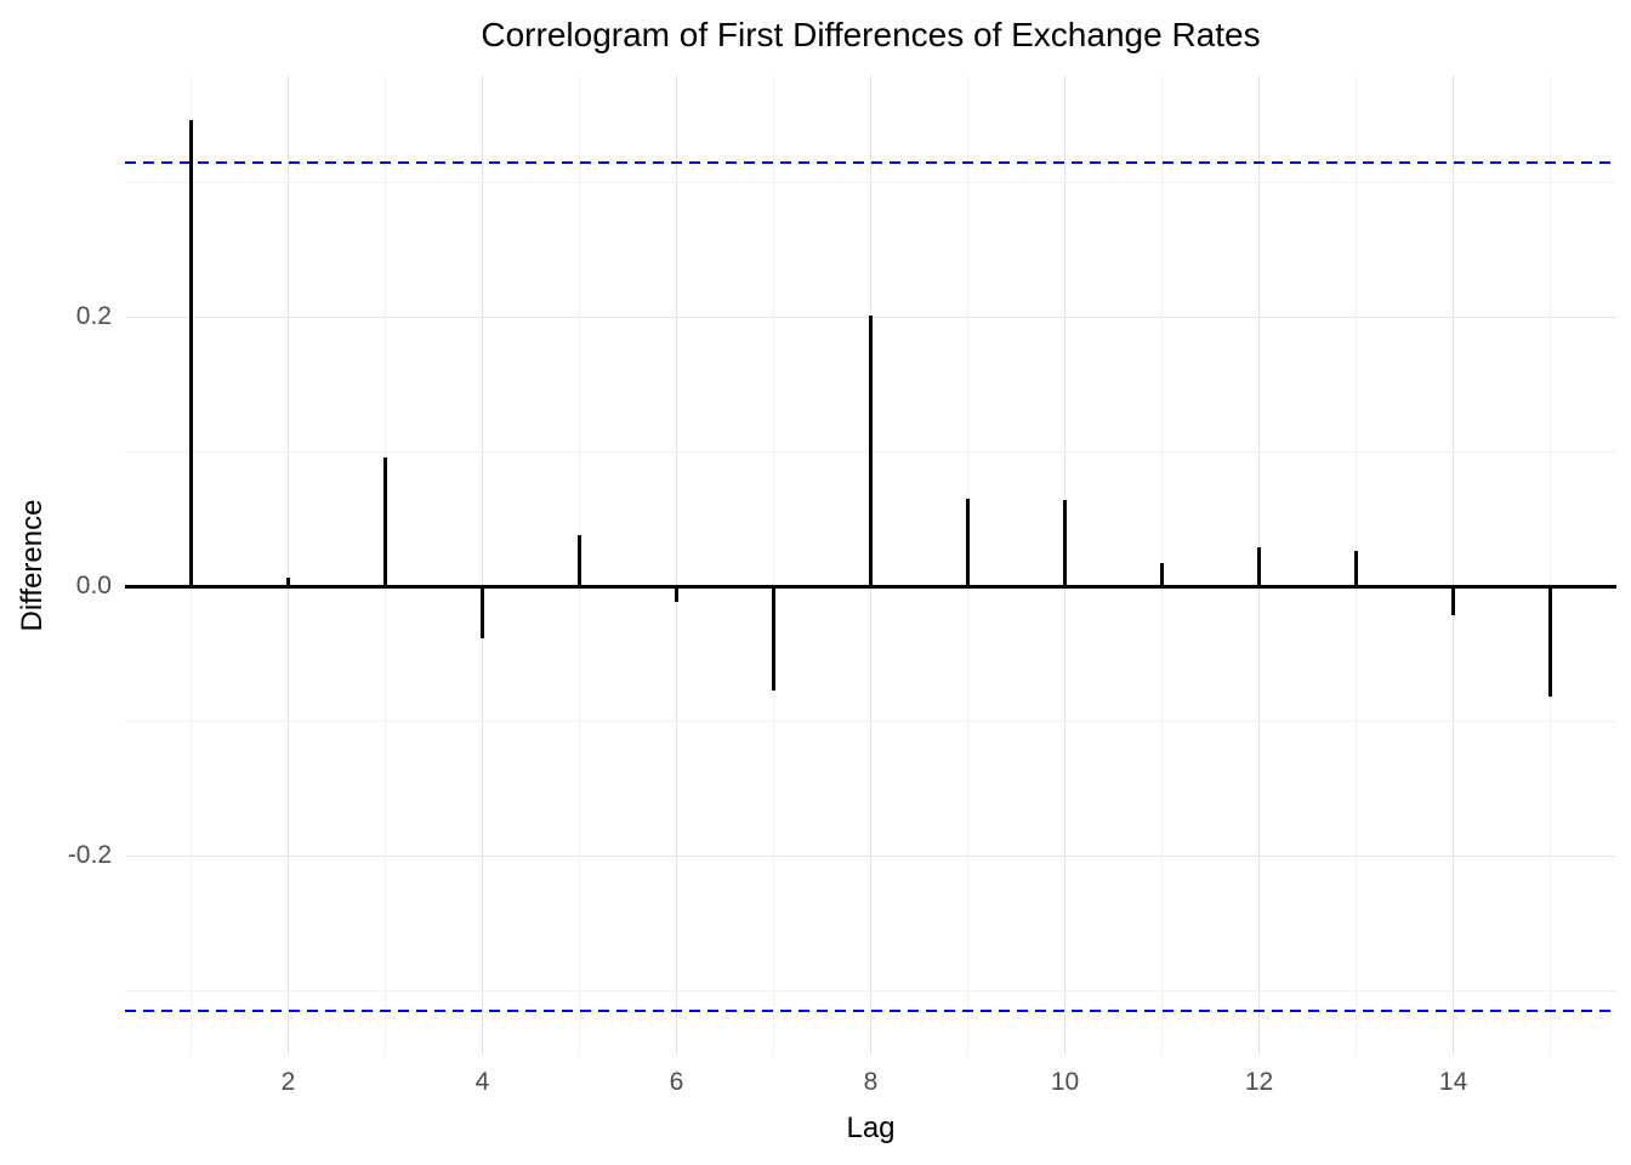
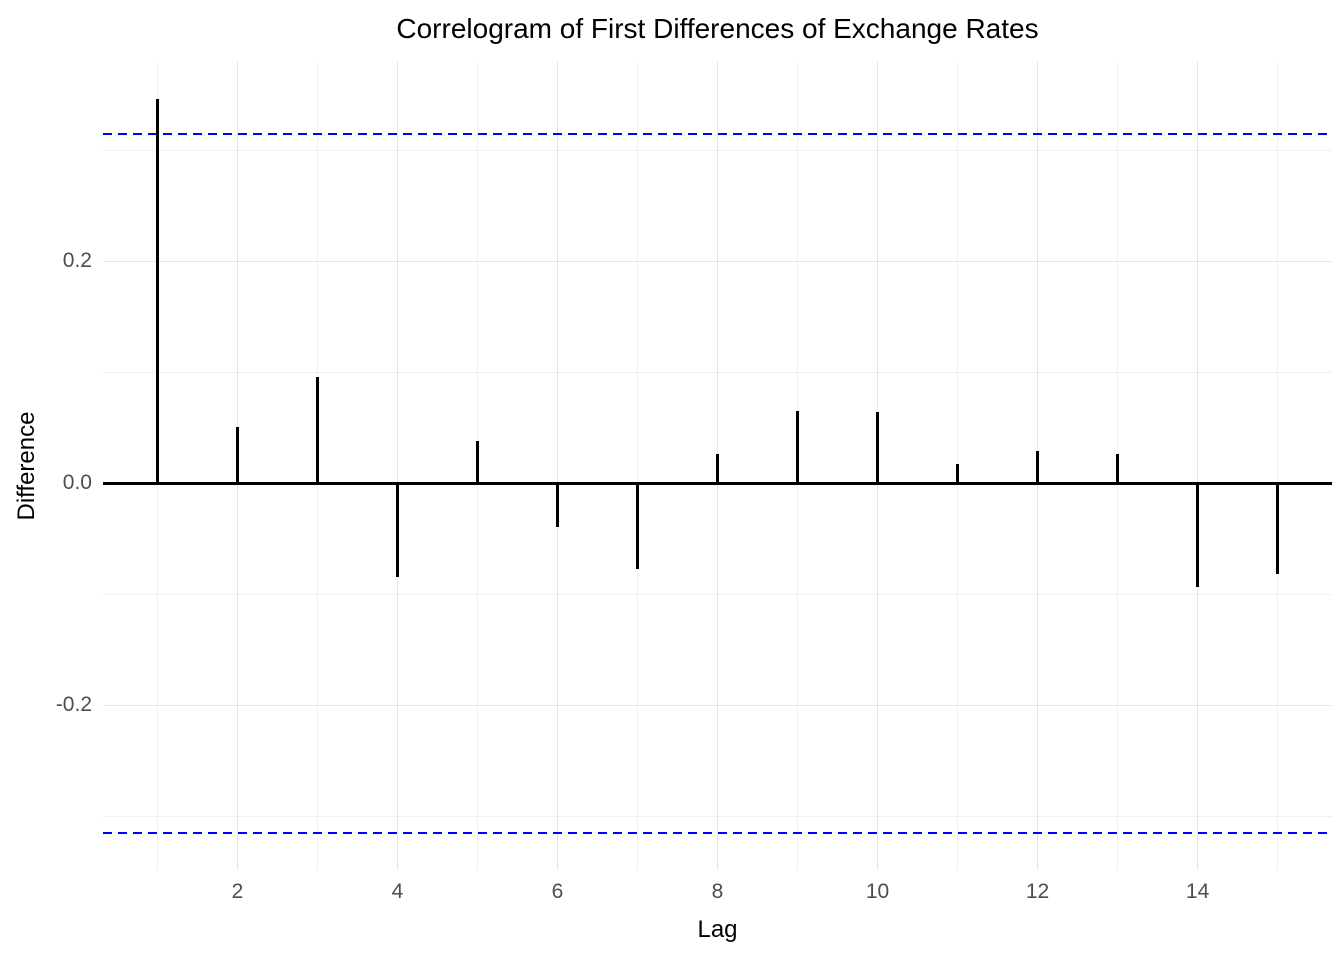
2: 0.007 -> 0.051
4: -0.038 -> -0.084
6: -0.011 -> -0.039
8: 0.201 -> 0.027
14: -0.021 -> -0.093
